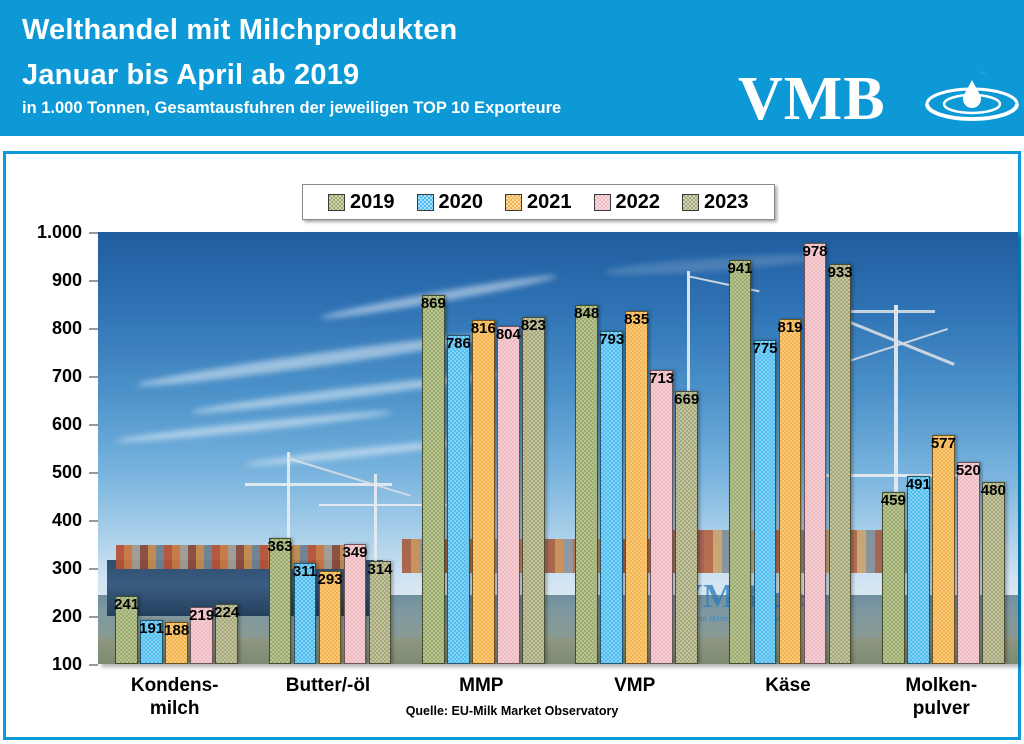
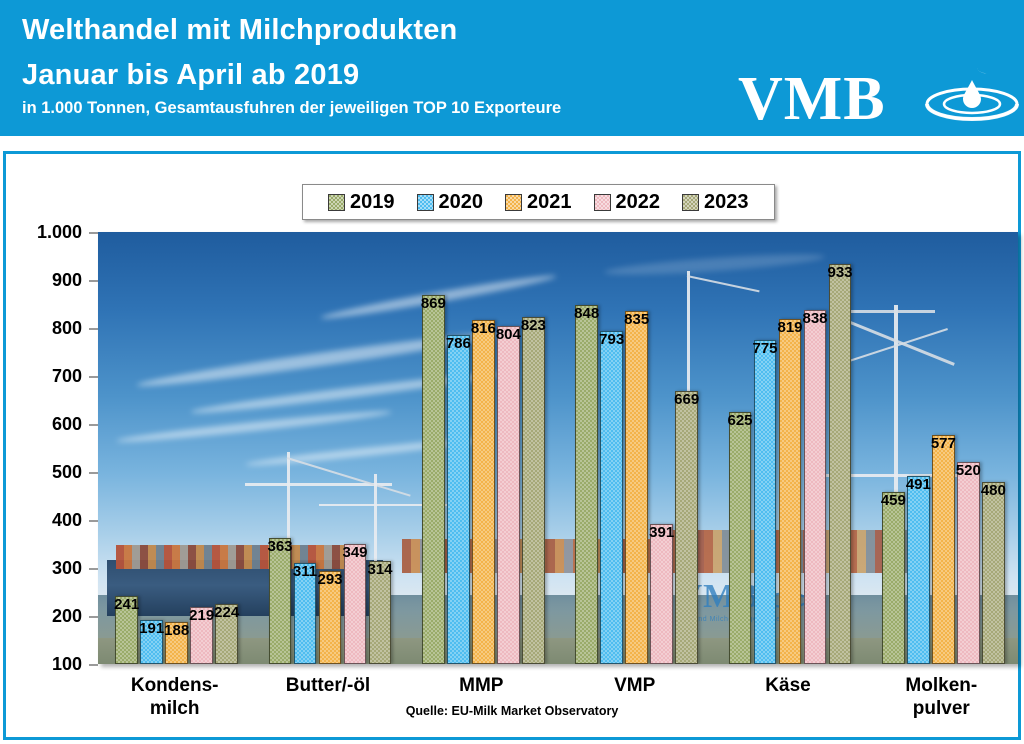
2022/VMP: 713 -> 391
2019/Käse: 941 -> 625
2022/Käse: 978 -> 838
